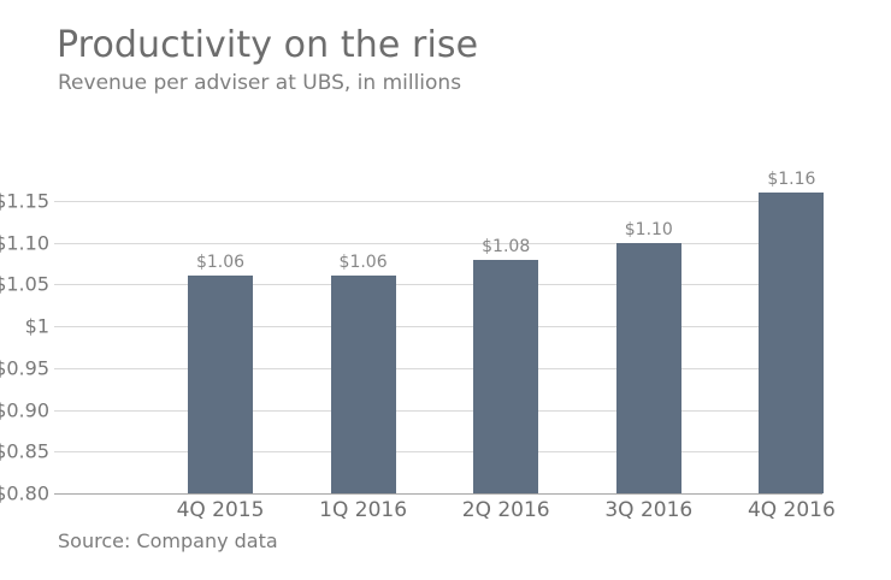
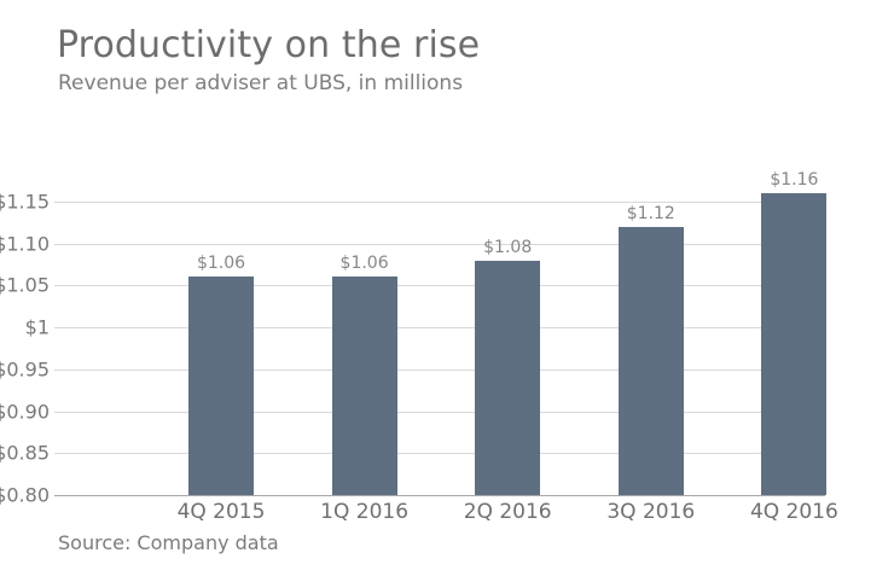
3Q 2016: $1.10 -> $1.12
